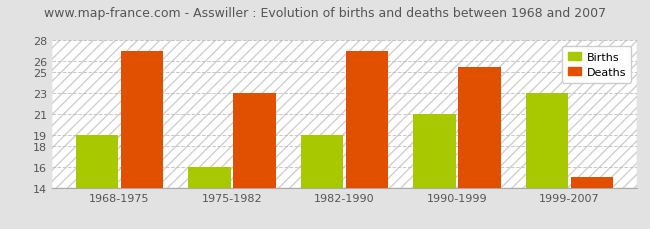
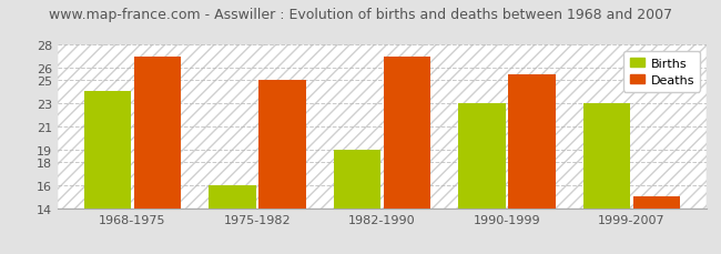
Births/1968-1975: 19 -> 24
Deaths/1975-1982: 23.0 -> 25.0
Births/1990-1999: 21 -> 23
